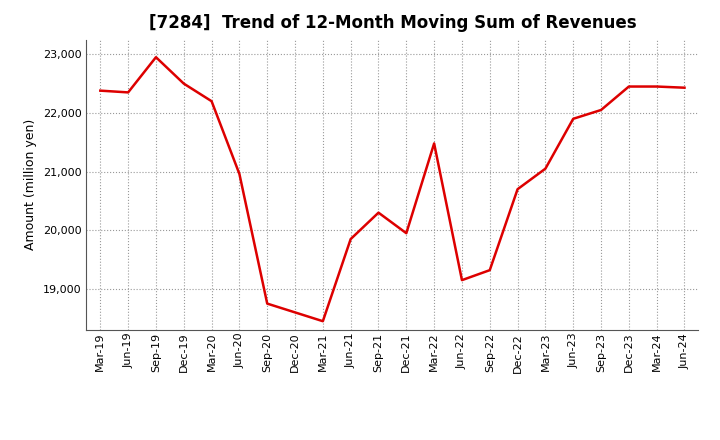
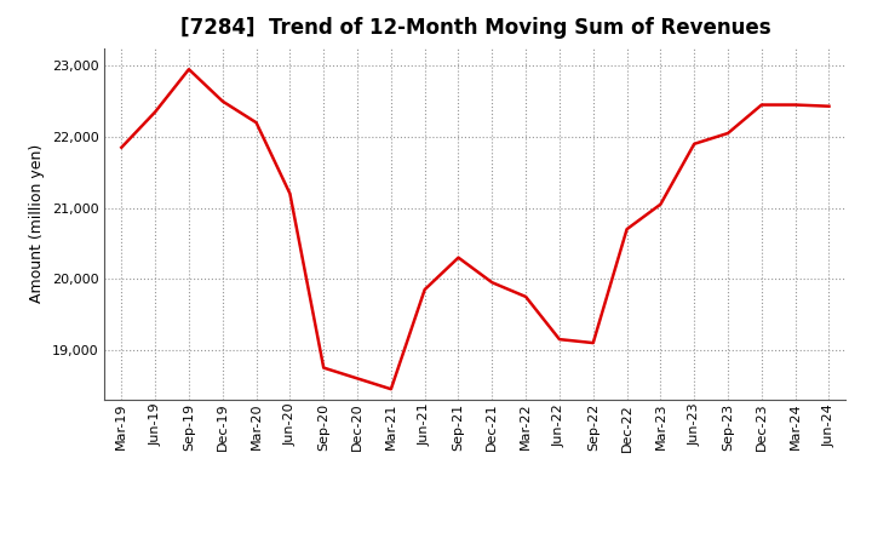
Mar-19: 22,380 -> 21,850
Jun-20: 20,960 -> 21,200
Mar-22: 21,480 -> 19,750
Sep-22: 19,320 -> 19,100
